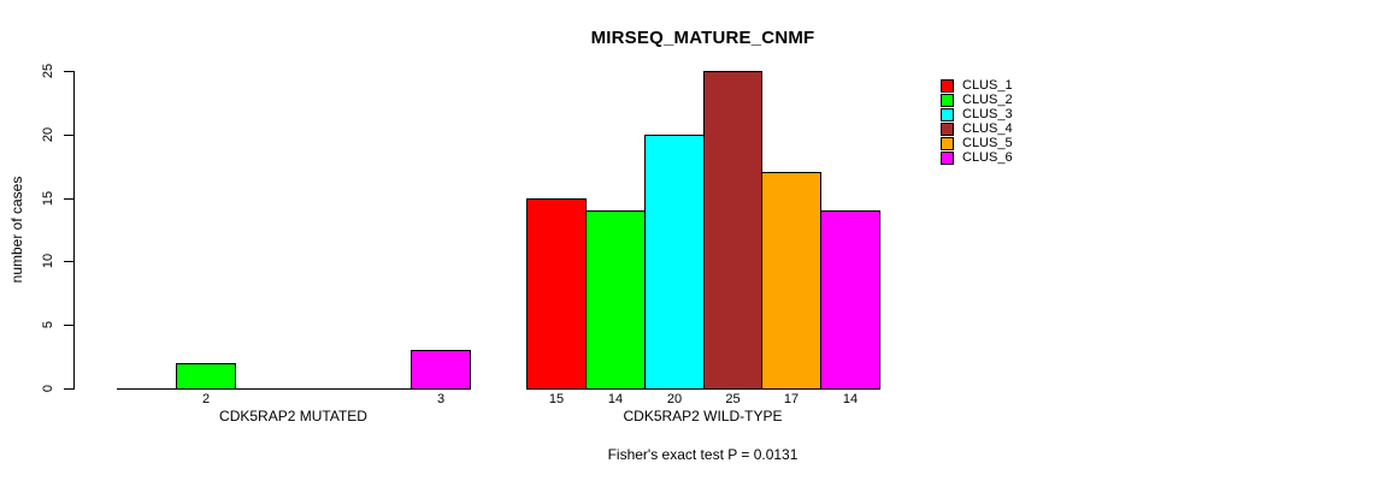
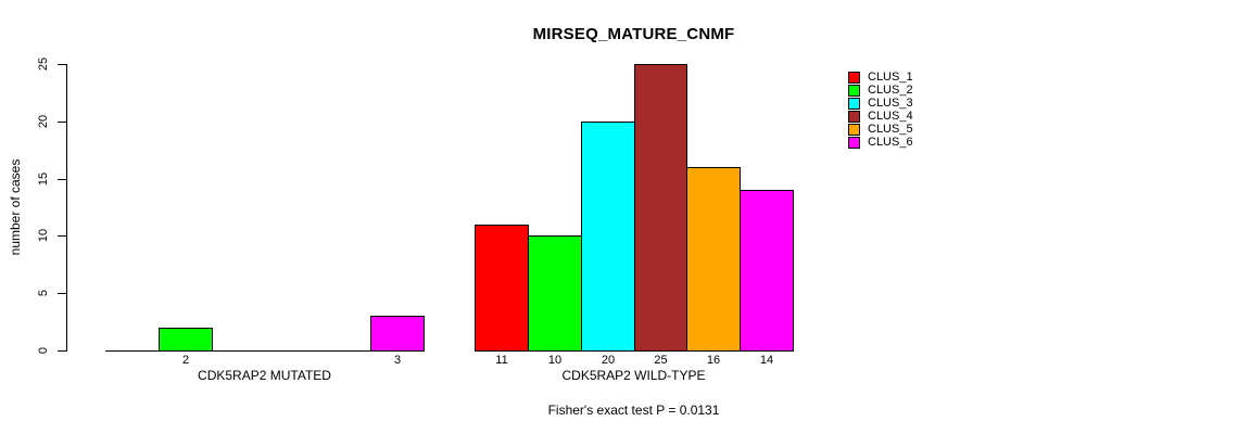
CLUS_1/CDK5RAP2 WILD-TYPE: 15 -> 11
CLUS_2/CDK5RAP2 WILD-TYPE: 14 -> 10
CLUS_5/CDK5RAP2 WILD-TYPE: 17 -> 16
